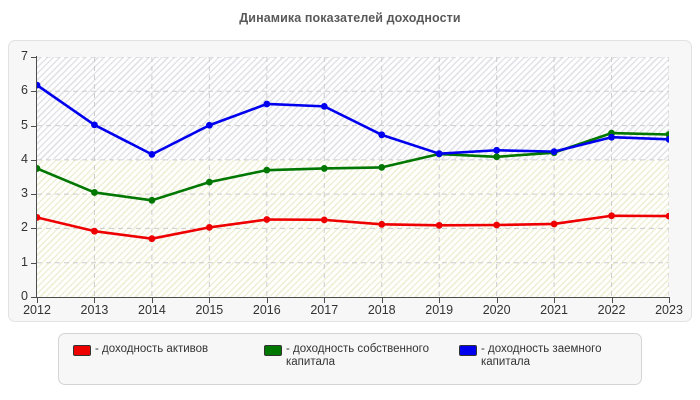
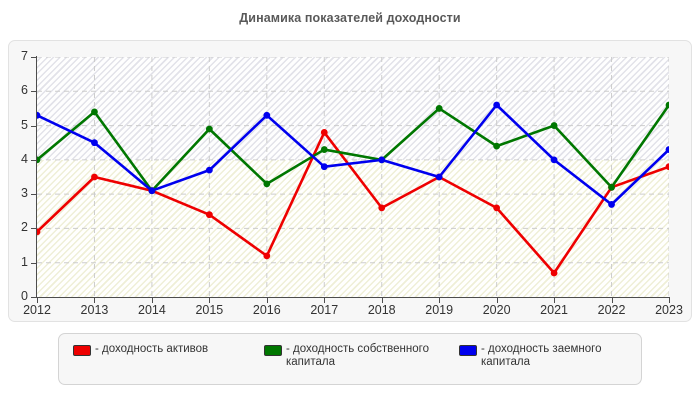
- доходность активов/2012: 2.3 -> 1.9
- доходность собственного капитала/2012: 3.8 -> 4.0
- доходность заемного капитала/2012: 6.2 -> 5.3
- доходность активов/2013: 1.9 -> 3.5
- доходность собственного капитала/2013: 3.0 -> 5.4
- доходность заемного капитала/2013: 5.0 -> 4.5
- доходность активов/2014: 1.7 -> 3.1
- доходность собственного капитала/2014: 2.8 -> 3.1
- доходность заемного капитала/2014: 4.2 -> 3.1
- доходность активов/2015: 2.0 -> 2.4
- доходность собственного капитала/2015: 3.4 -> 4.9
- доходность заемного капитала/2015: 5.0 -> 3.7
- доходность активов/2016: 2.3 -> 1.2
- доходность собственного капитала/2016: 3.7 -> 3.3
- доходность заемного капитала/2016: 5.6 -> 5.3
- доходность активов/2017: 2.2 -> 4.8
- доходность собственного капитала/2017: 3.8 -> 4.3
- доходность заемного капитала/2017: 5.6 -> 3.8
- доходность активов/2018: 2.1 -> 2.6
- доходность собственного капитала/2018: 3.8 -> 4.0
- доходность заемного капитала/2018: 4.7 -> 4.0
- доходность активов/2019: 2.1 -> 3.5
- доходность собственного капитала/2019: 4.2 -> 5.5
- доходность заемного капитала/2019: 4.2 -> 3.5
- доходность активов/2020: 2.1 -> 2.6
- доходность собственного капитала/2020: 4.1 -> 4.4
- доходность заемного капитала/2020: 4.3 -> 5.6
- доходность активов/2021: 2.1 -> 0.7
- доходность собственного капитала/2021: 4.2 -> 5.0
- доходность заемного капитала/2021: 4.2 -> 4.0
- доходность активов/2022: 2.4 -> 3.2
- доходность собственного капитала/2022: 4.8 -> 3.2
- доходность заемного капитала/2022: 4.7 -> 2.7
- доходность активов/2023: 2.4 -> 3.8
- доходность собственного капитала/2023: 4.7 -> 5.6
- доходность заемного капитала/2023: 4.6 -> 4.3
